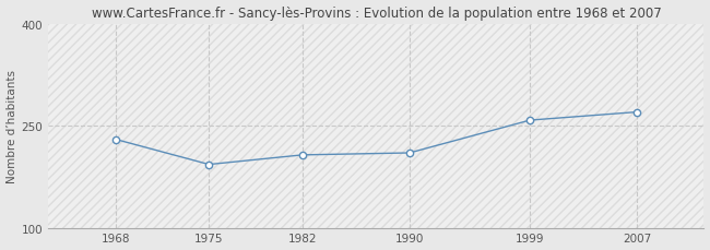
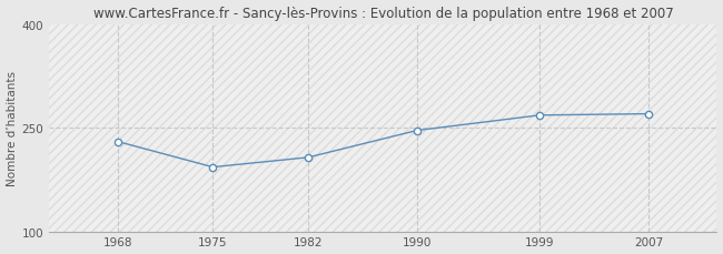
1990: 210 -> 246
1999: 258 -> 268
